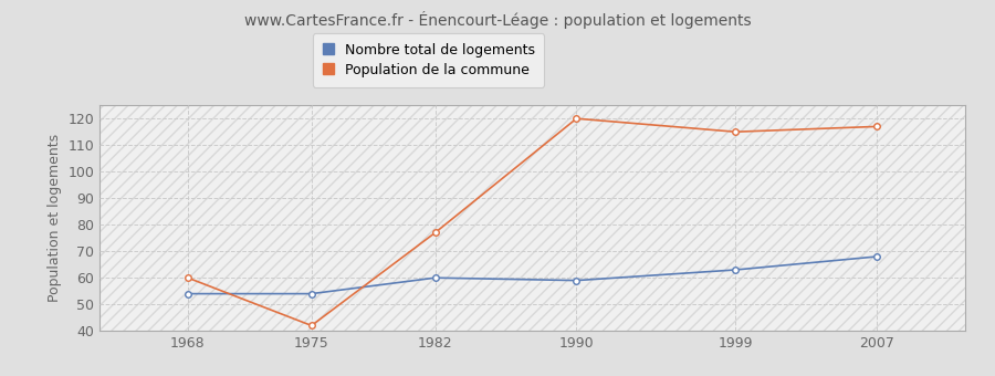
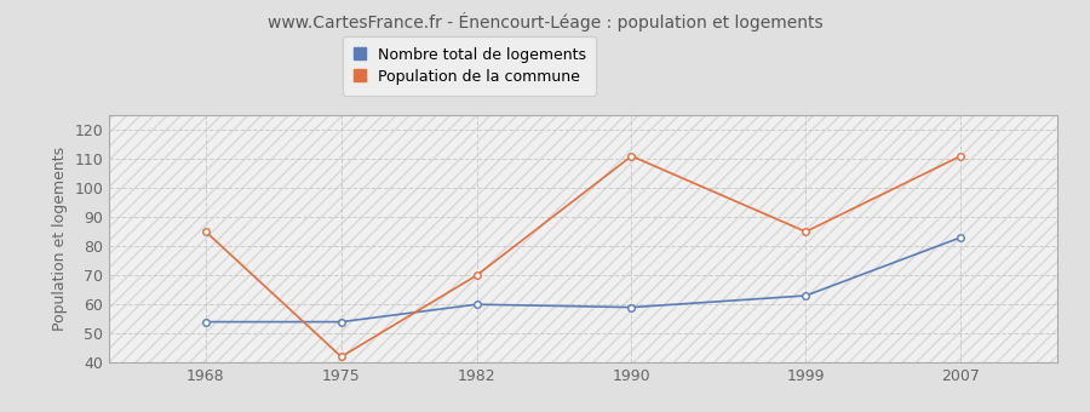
Population de la commune/1968: 60 -> 85
Population de la commune/1982: 77 -> 70
Population de la commune/1990: 120 -> 111
Population de la commune/1999: 115 -> 85
Nombre total de logements/2007: 68 -> 83
Population de la commune/2007: 117 -> 111
